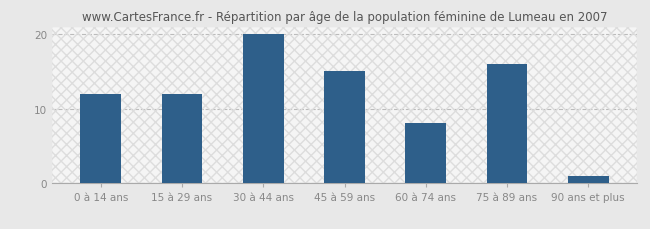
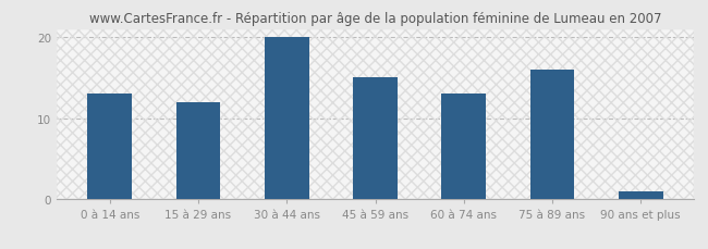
0 à 14 ans: 12 -> 13
60 à 74 ans: 8 -> 13
